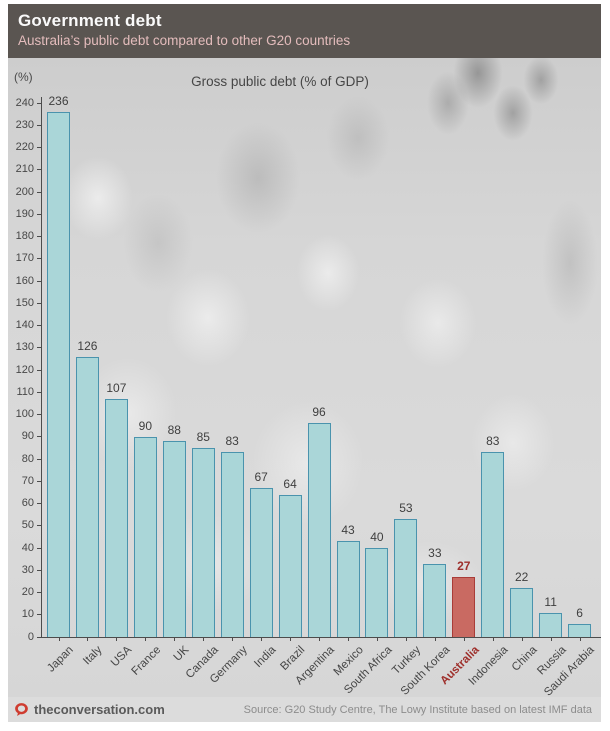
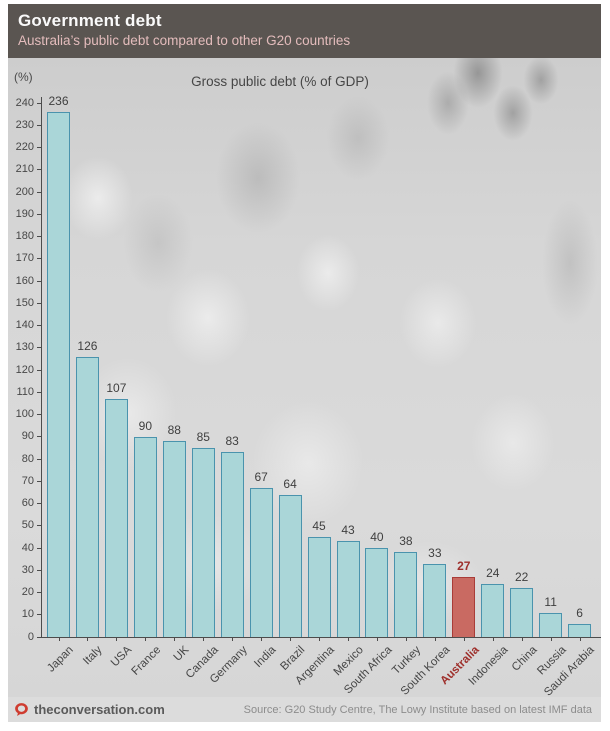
Argentina: 96 -> 45
Turkey: 53 -> 38
Indonesia: 83 -> 24
